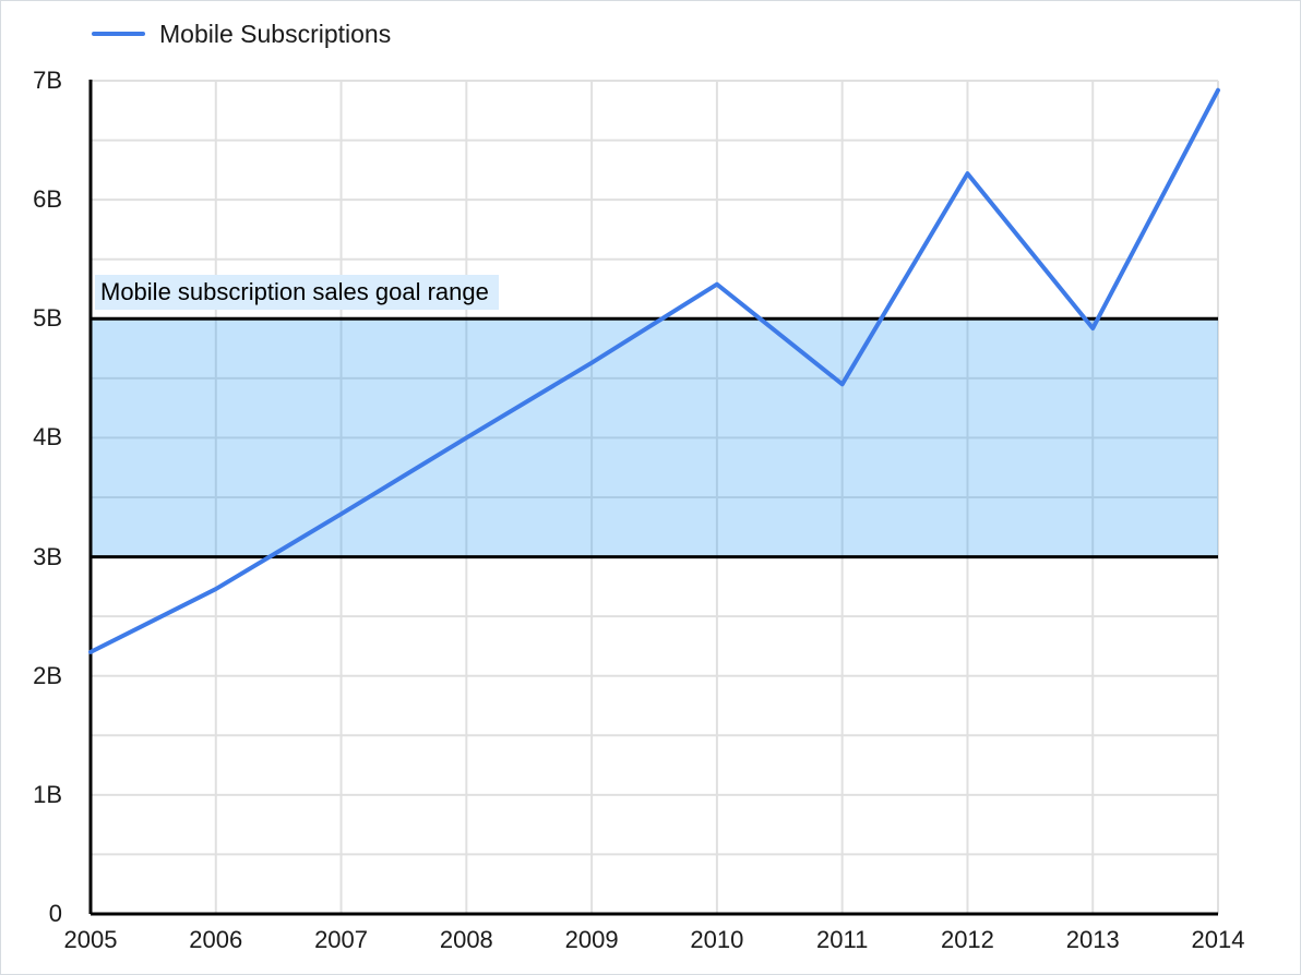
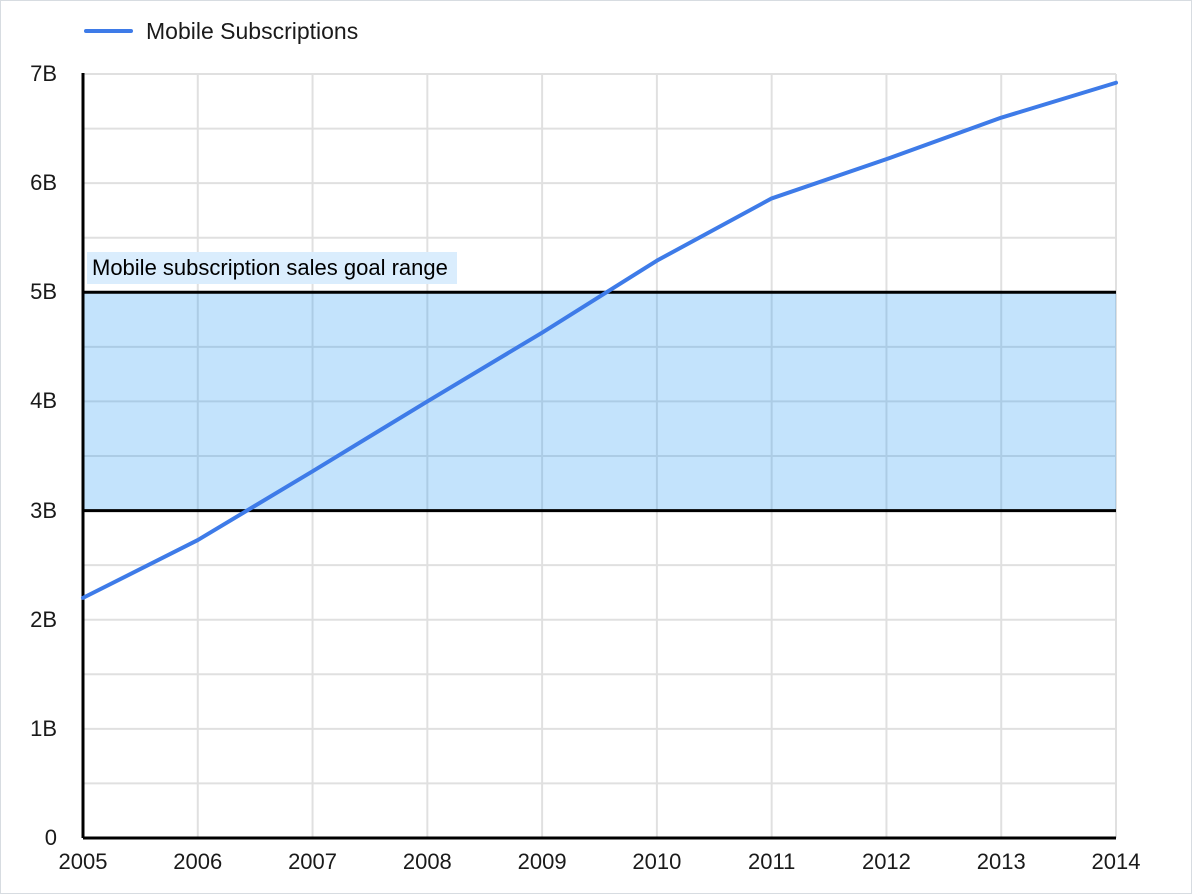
2011: 4.45B -> 5.86B
2013: 4.92B -> 6.60B
